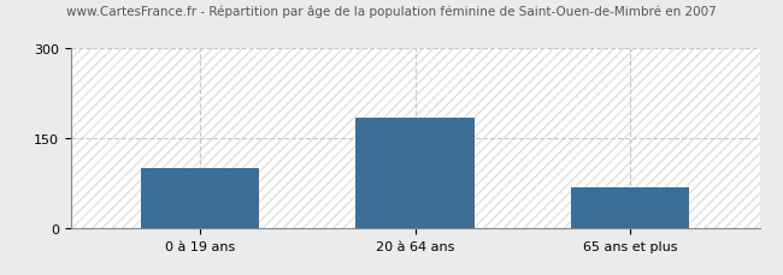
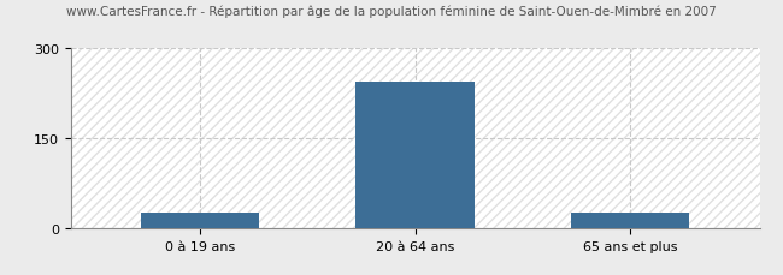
0 à 19 ans: 100 -> 25
20 à 64 ans: 185 -> 245
65 ans et plus: 68 -> 25
